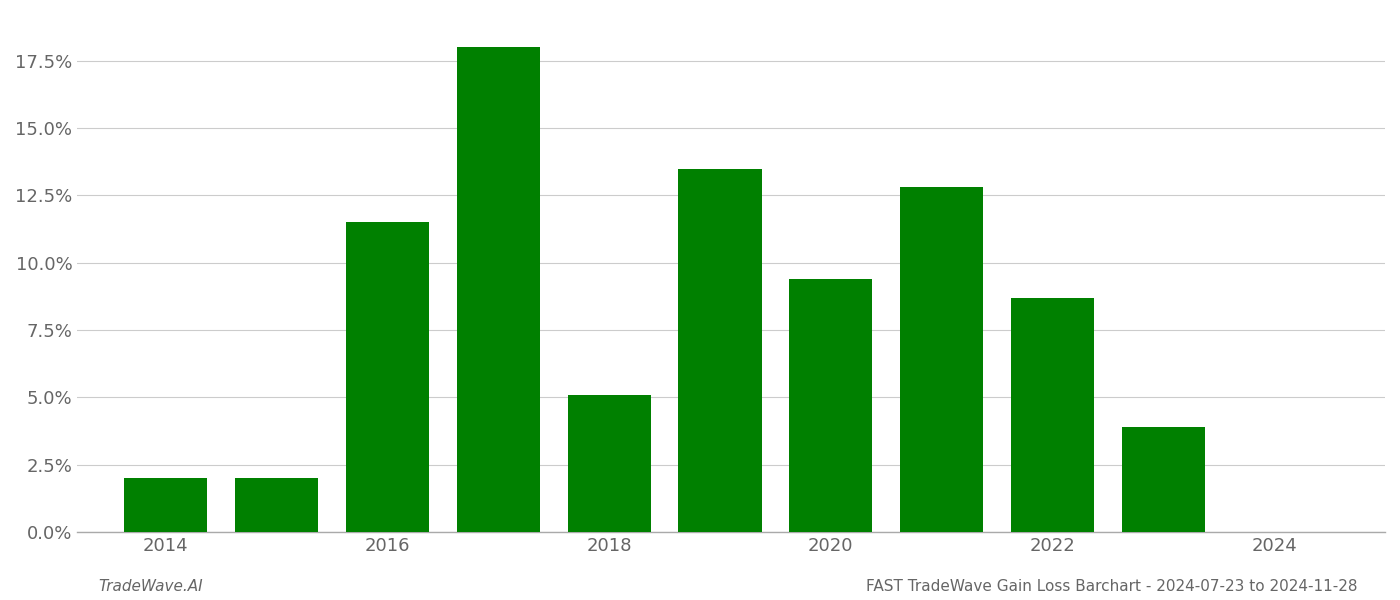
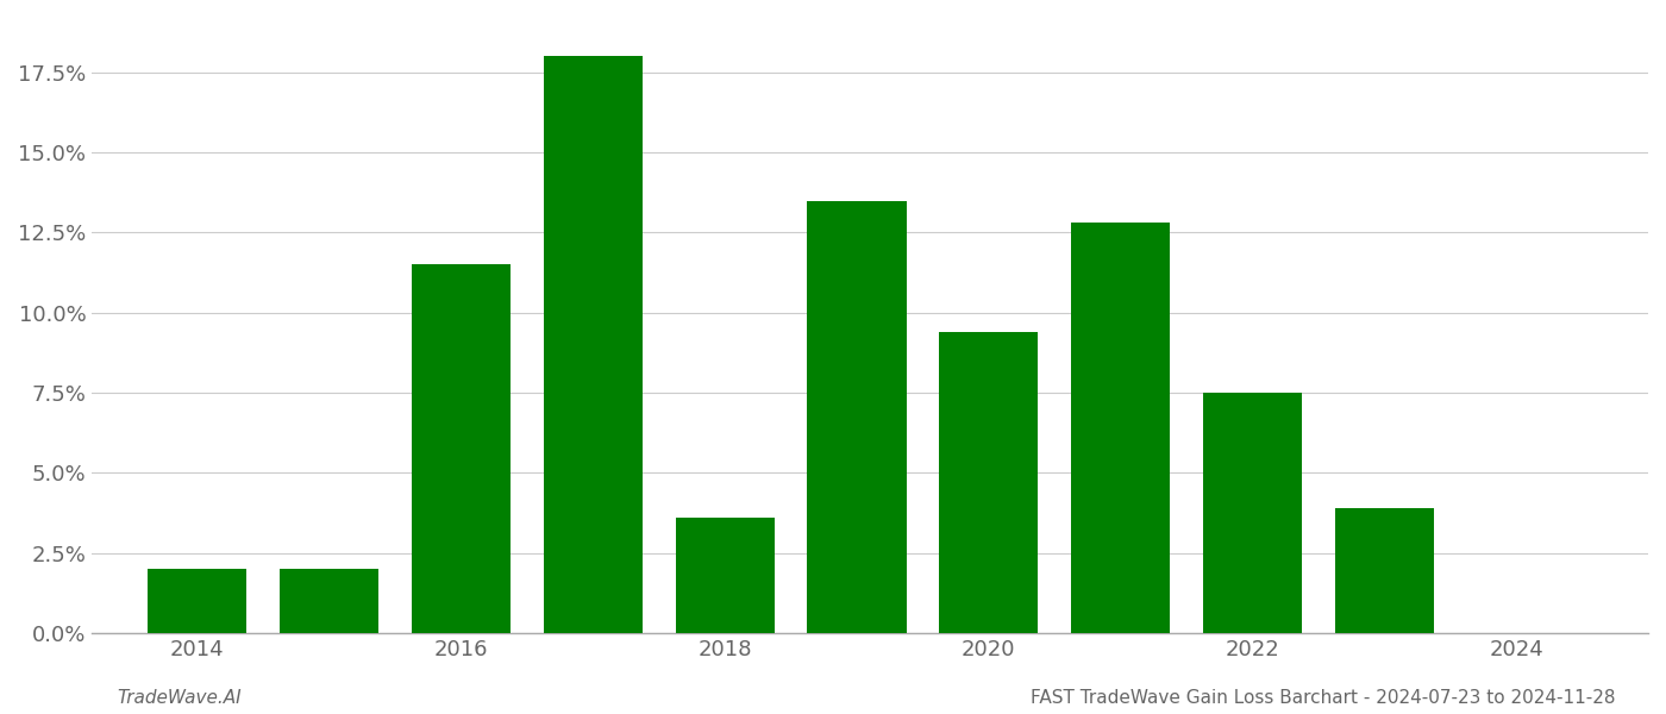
2018: 5.1% -> 3.6%
2022: 8.7% -> 7.5%
